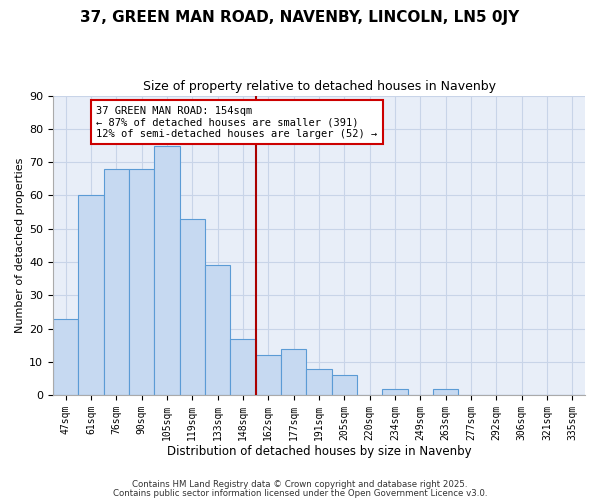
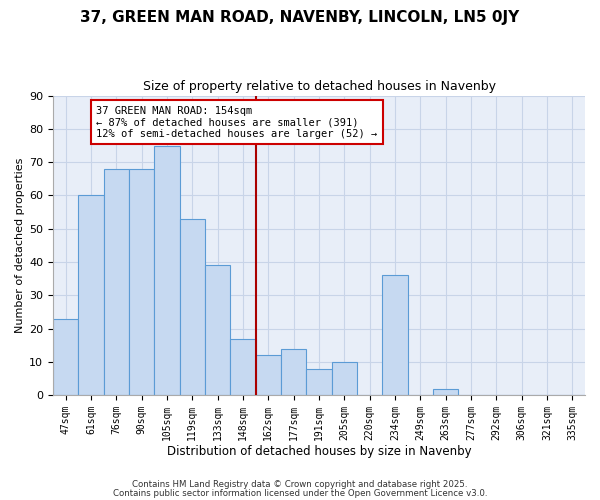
205sqm: 6 -> 10
234sqm: 2 -> 36
